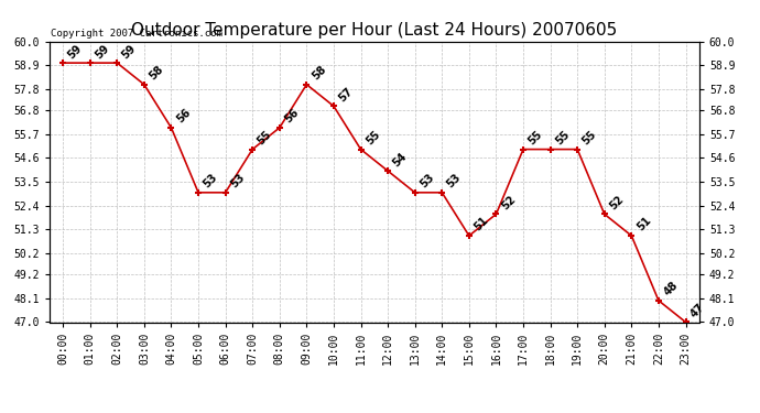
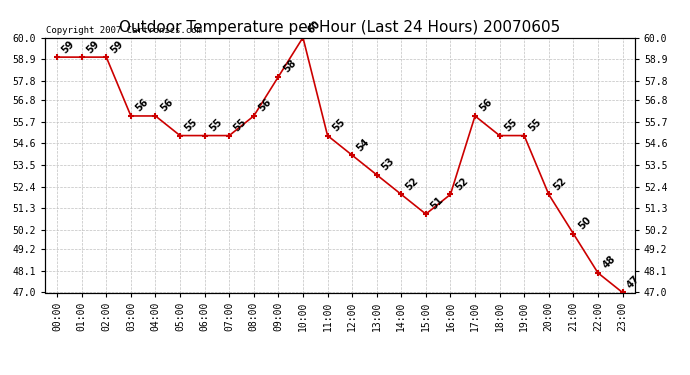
03:00: 58 -> 56
05:00: 53 -> 55
06:00: 53 -> 55
10:00: 57 -> 60
14:00: 53 -> 52
17:00: 55 -> 56
21:00: 51 -> 50
